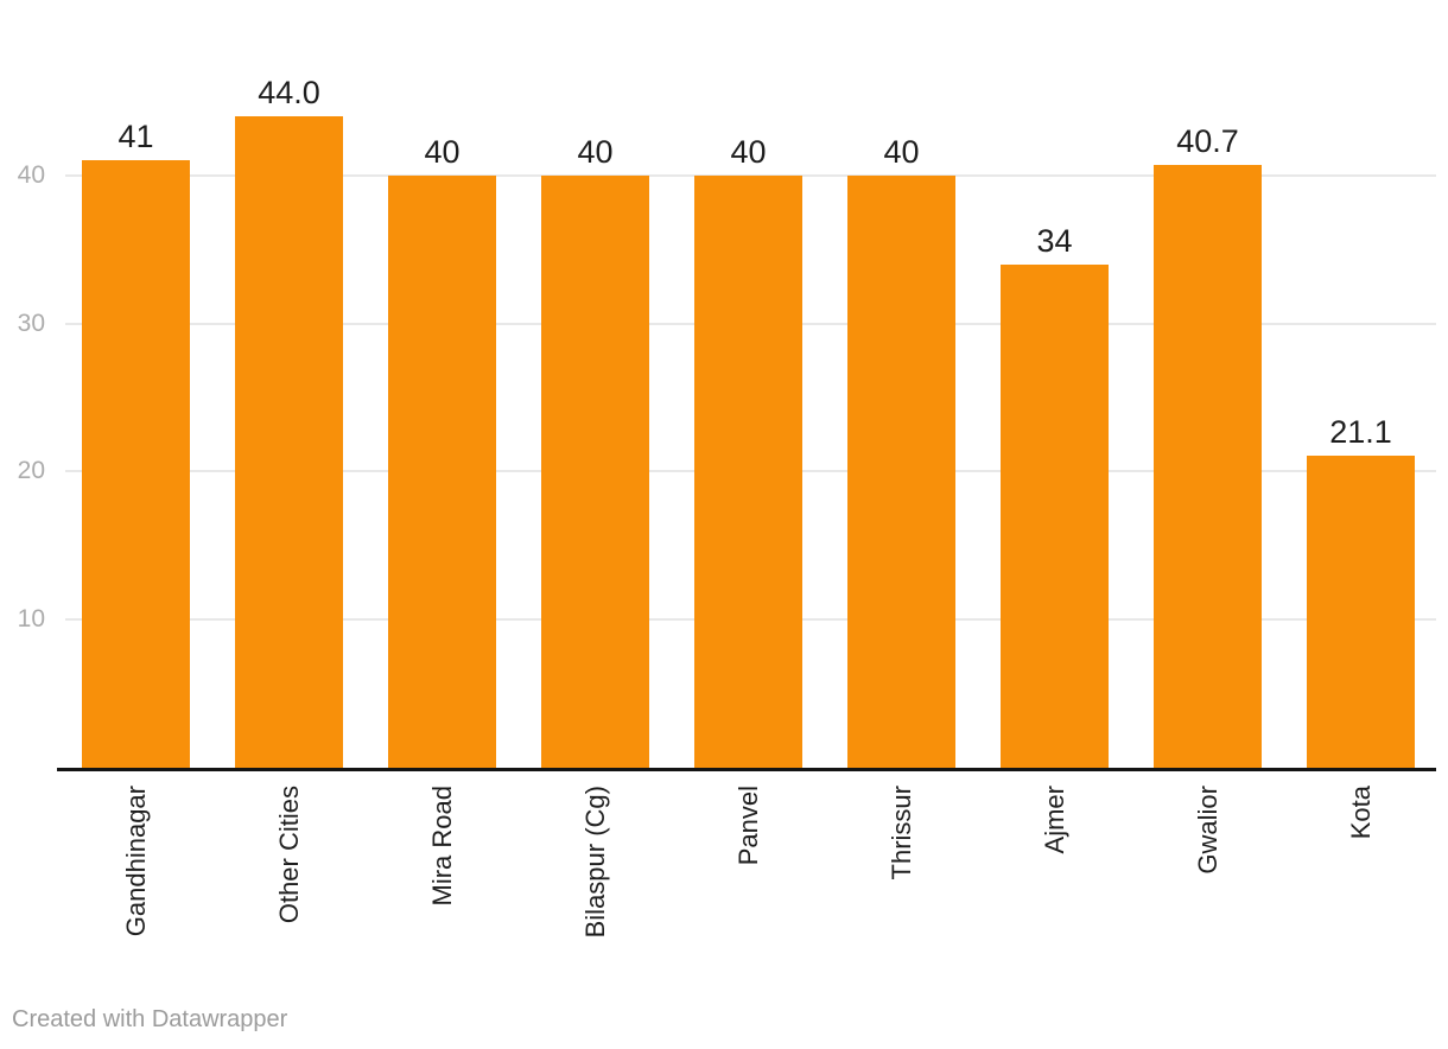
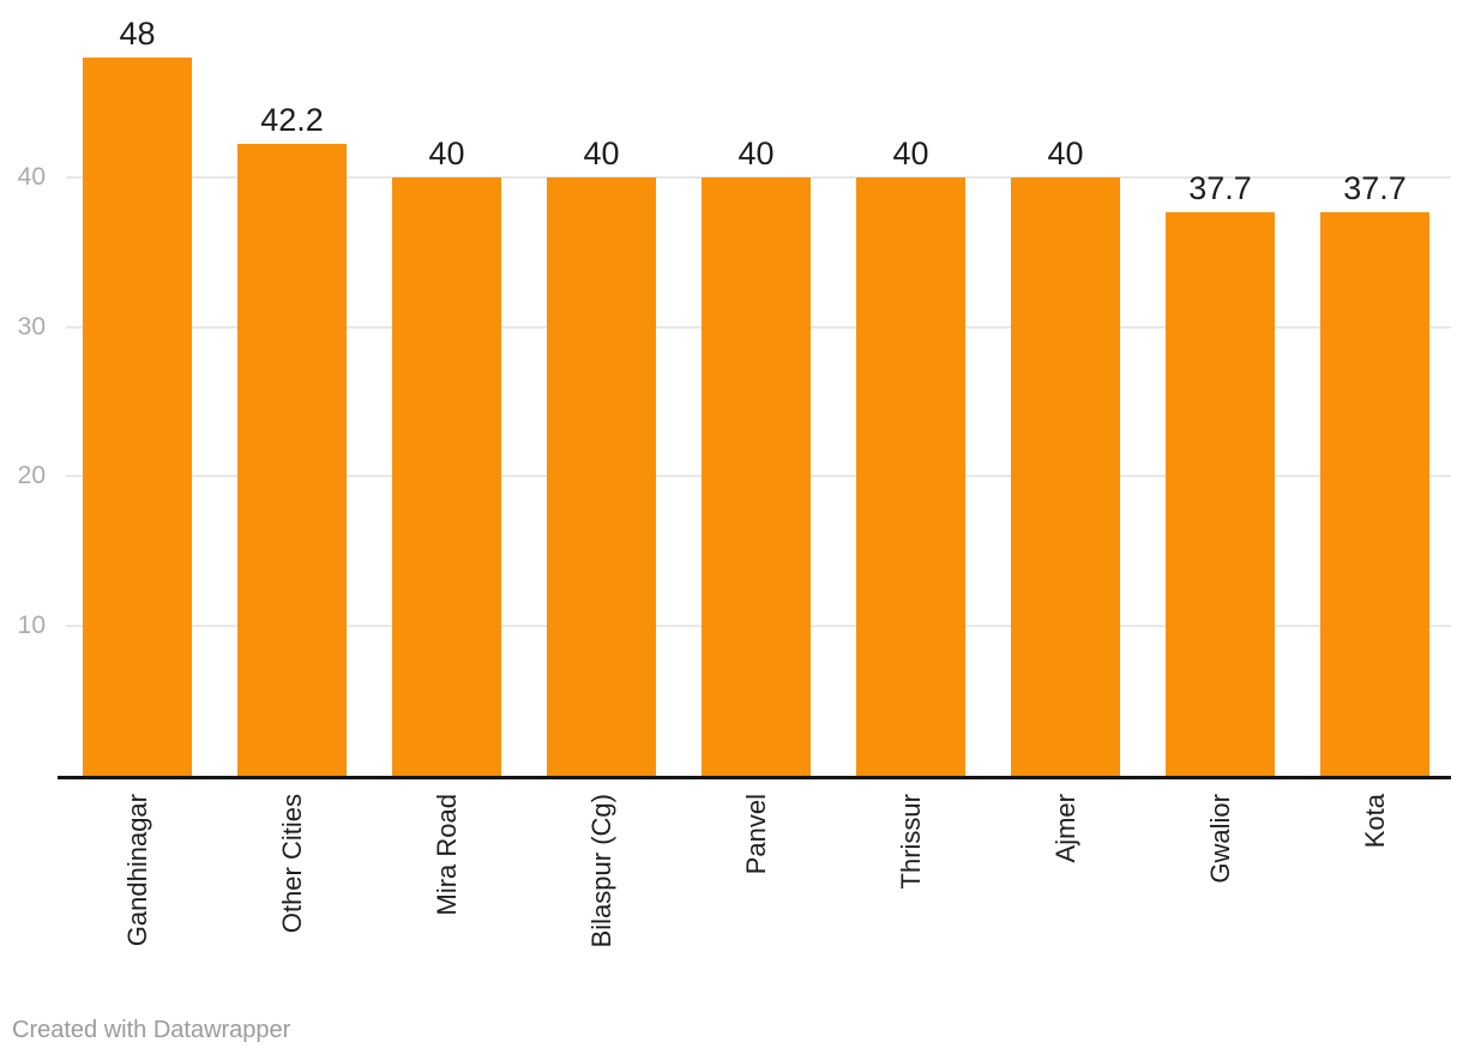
Gandhinagar: 41 -> 48
Other Cities: 44.0 -> 42.2
Ajmer: 34 -> 40
Gwalior: 40.7 -> 37.7
Kota: 21.1 -> 37.7
